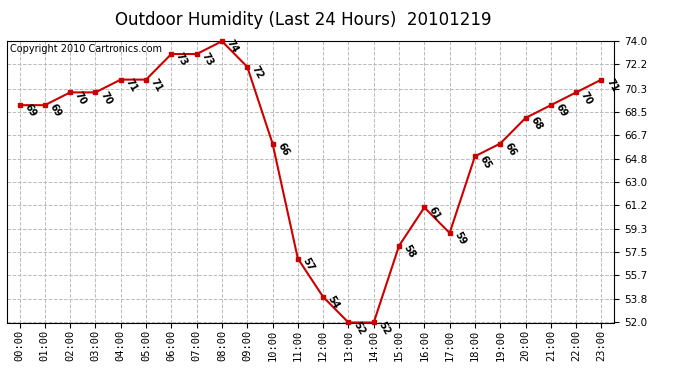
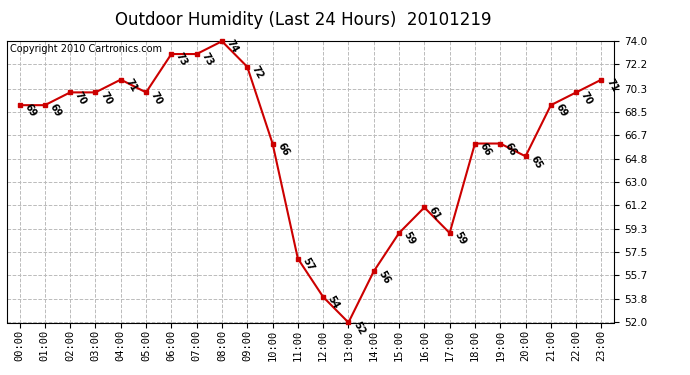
05:00: 71 -> 70
14:00: 52 -> 56
15:00: 58 -> 59
18:00: 65 -> 66
20:00: 68 -> 65
